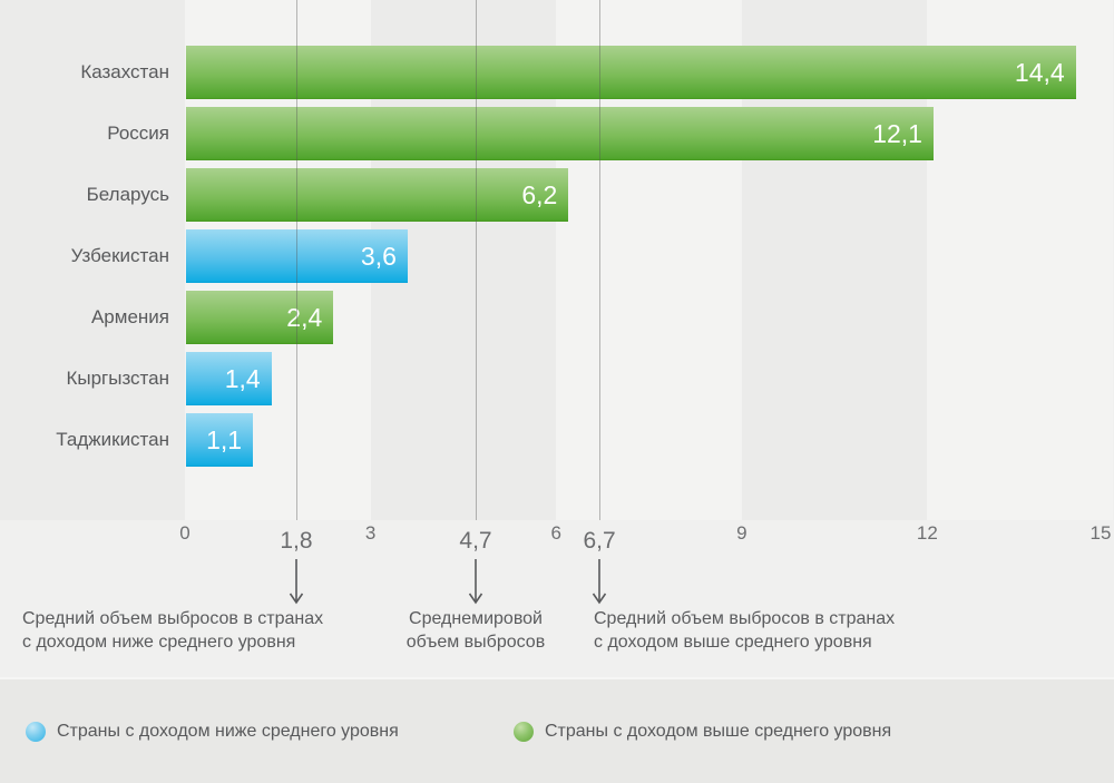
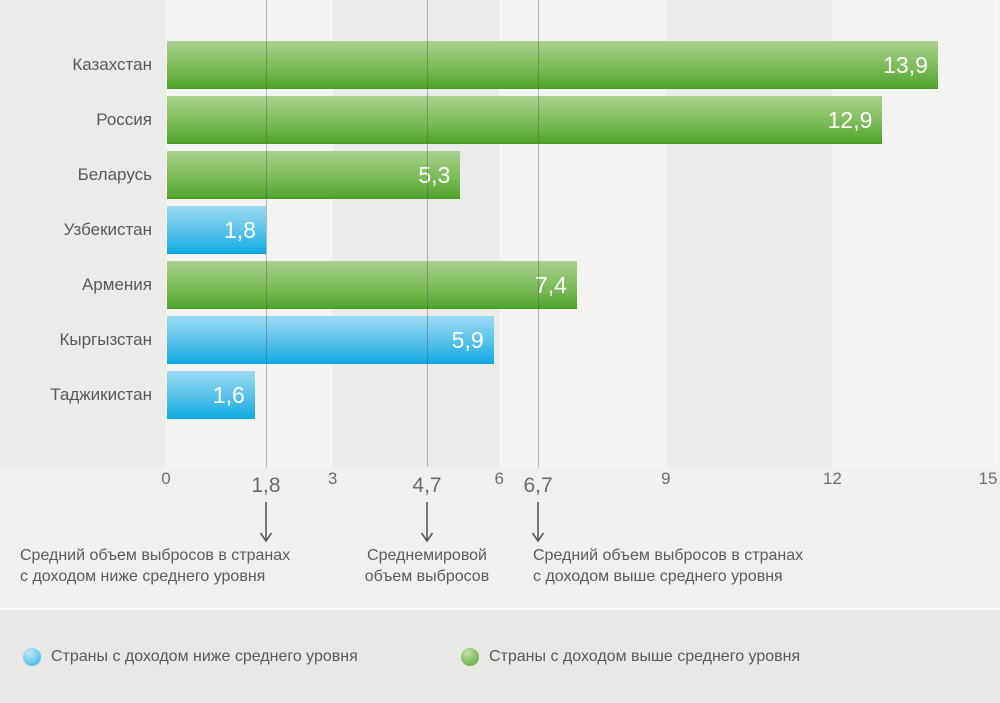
Казахстан: 14,4 -> 13,9
Россия: 12,1 -> 12,9
Беларусь: 6,2 -> 5,3
Узбекистан: 3,6 -> 1,8
Армения: 2,4 -> 7,4
Кыргызстан: 1,4 -> 5,9
Таджикистан: 1,1 -> 1,6
